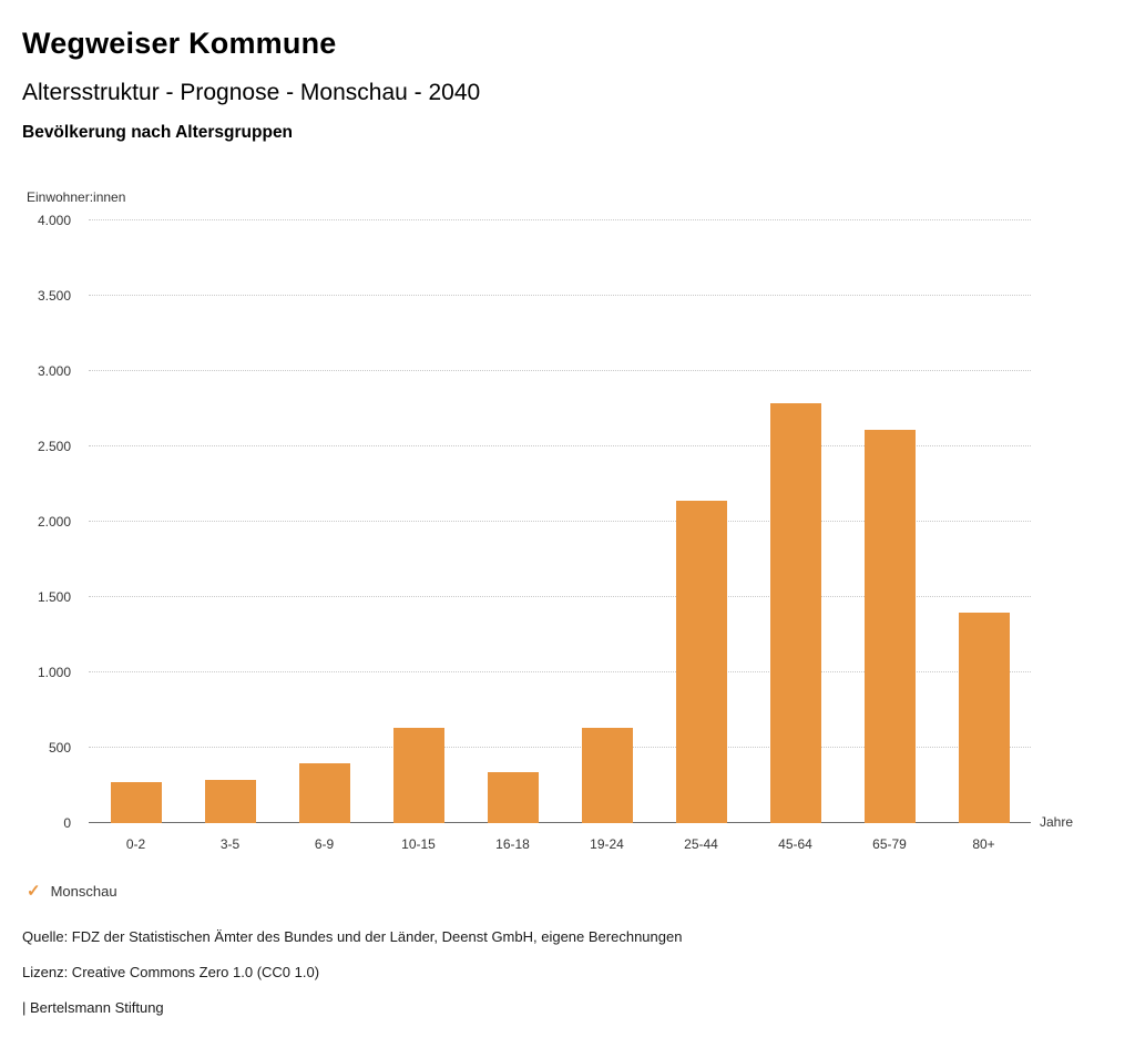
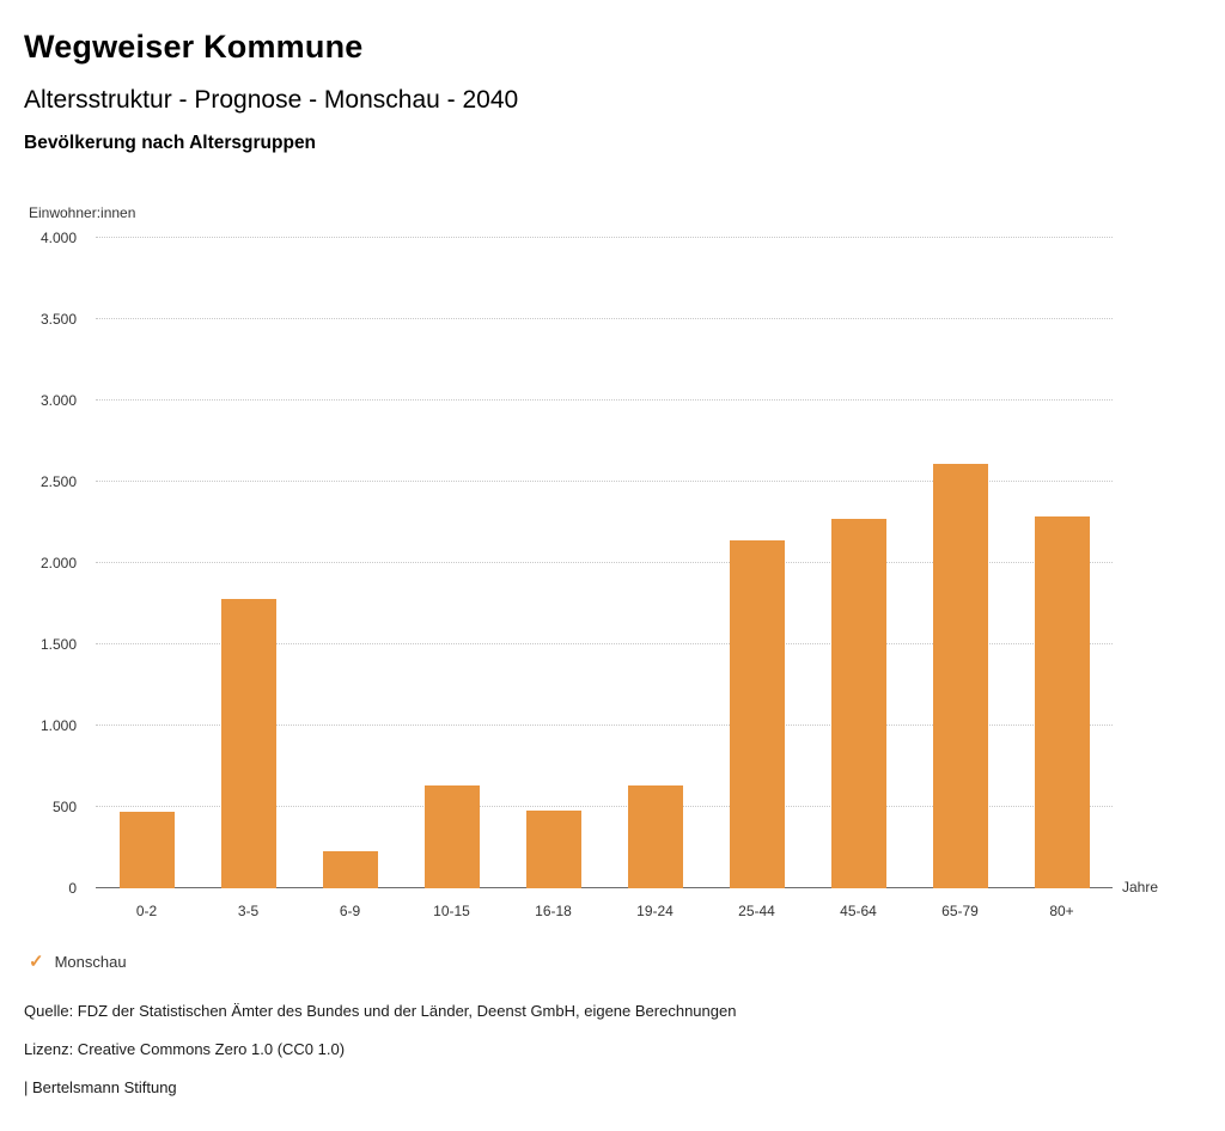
0-2: 270 -> 470
3-5: 290 -> 1780
6-9: 400 -> 230
16-18: 340 -> 480
45-64: 2790 -> 2270
80+: 1400 -> 2290
